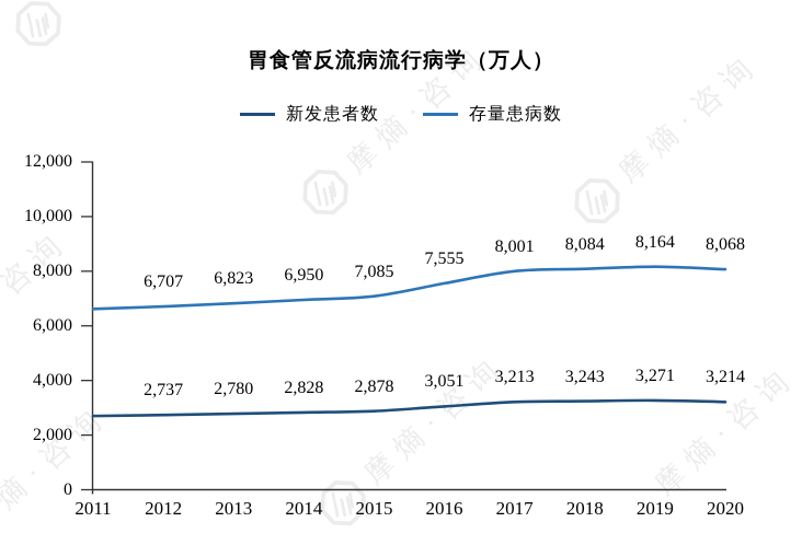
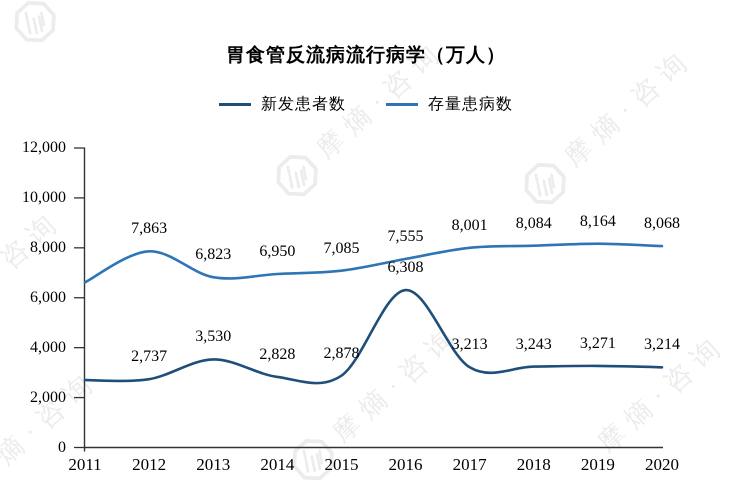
存量患病数/2012: 6,707 -> 7,863
新发患者数/2013: 2,780 -> 3,530
新发患者数/2016: 3,051 -> 6,308
